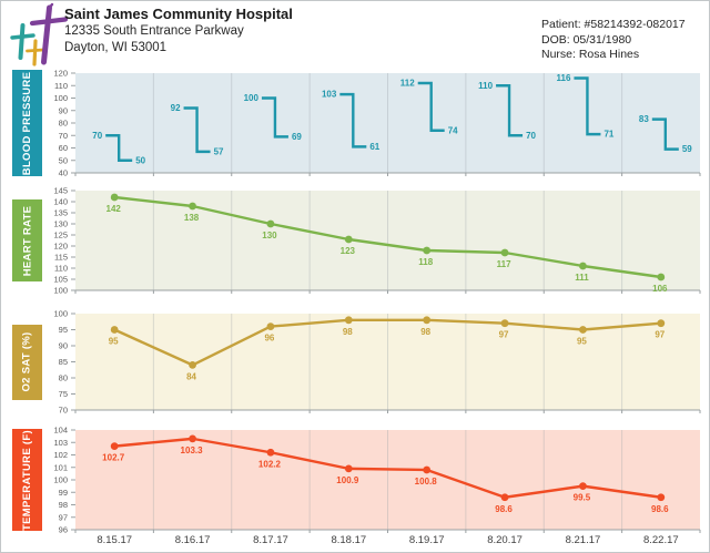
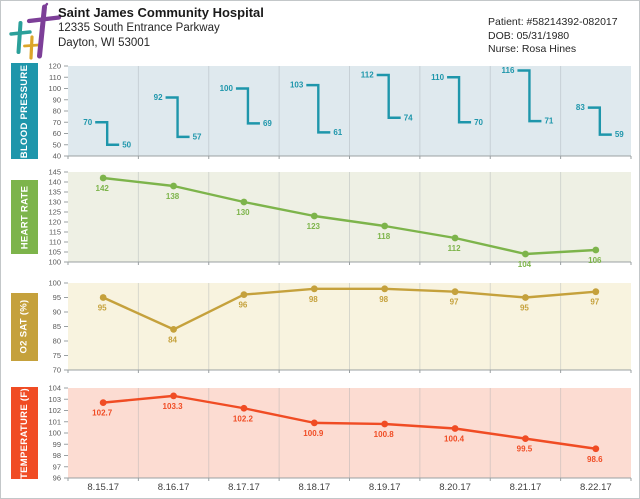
HEART RATE/8.20.17: 117 -> 112
HEART RATE/8.21.17: 111 -> 104
TEMPERATURE (F)/8.20.17: 98.6 -> 100.4
